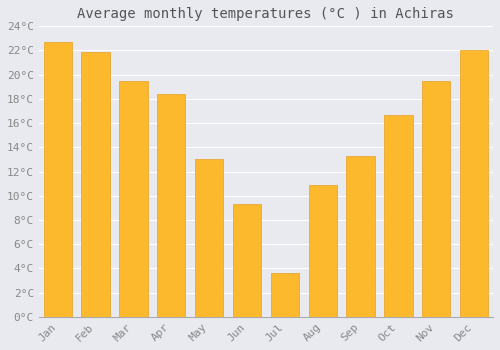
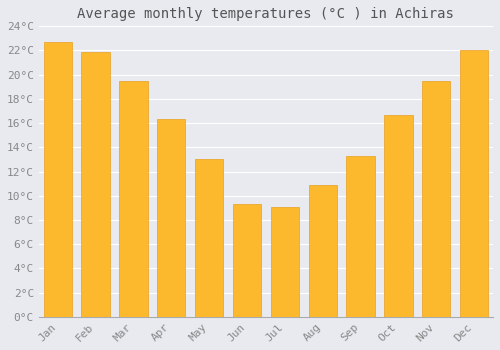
Apr: 18.4°C -> 16.3°C
Jul: 3.6°C -> 9.1°C
